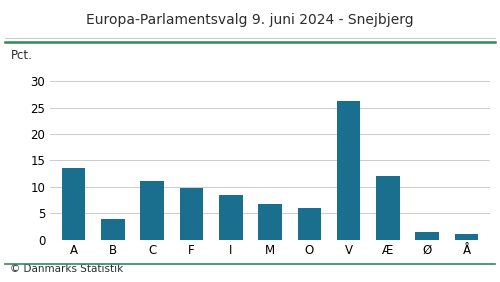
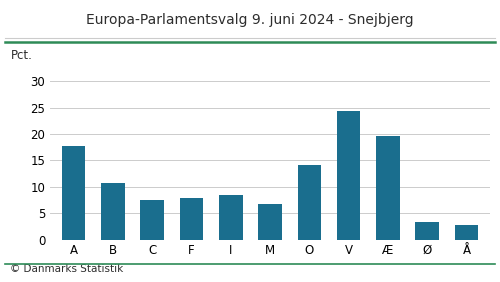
A: 13.5 -> 17.8
B: 4.0 -> 10.8
C: 11.1 -> 7.6
F: 9.8 -> 7.8
O: 6.0 -> 14.2
V: 26.2 -> 24.4
Æ: 12.0 -> 19.6
Ø: 1.4 -> 3.4
Å: 1.1 -> 2.8
